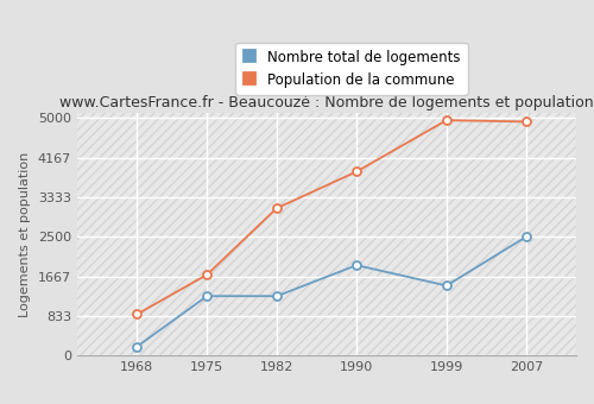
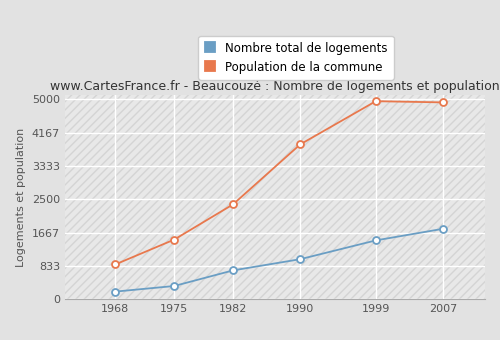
Nombre total de logements/1975: 1250 -> 330
Population de la commune/1975: 1700 -> 1490
Nombre total de logements/1982: 1250 -> 720
Population de la commune/1982: 3100 -> 2370
Nombre total de logements/1990: 1900 -> 1000
Nombre total de logements/2007: 2500 -> 1760
